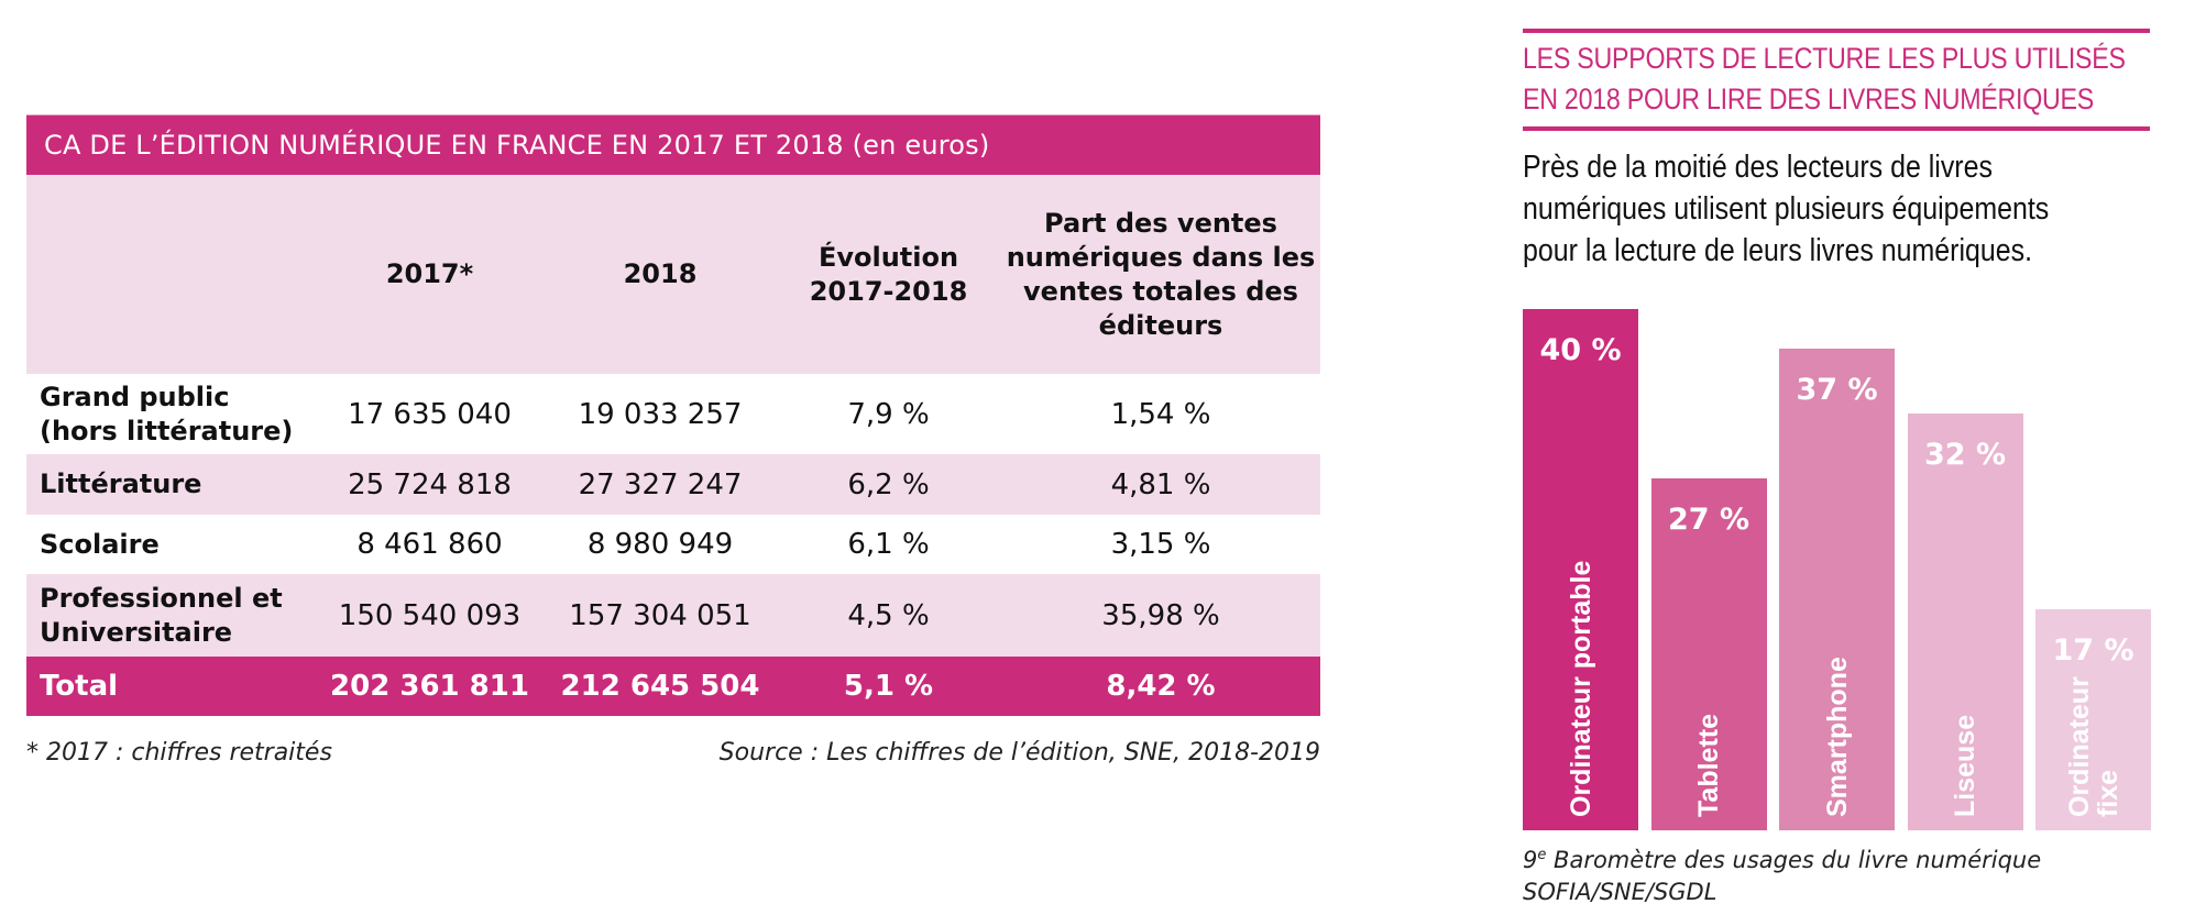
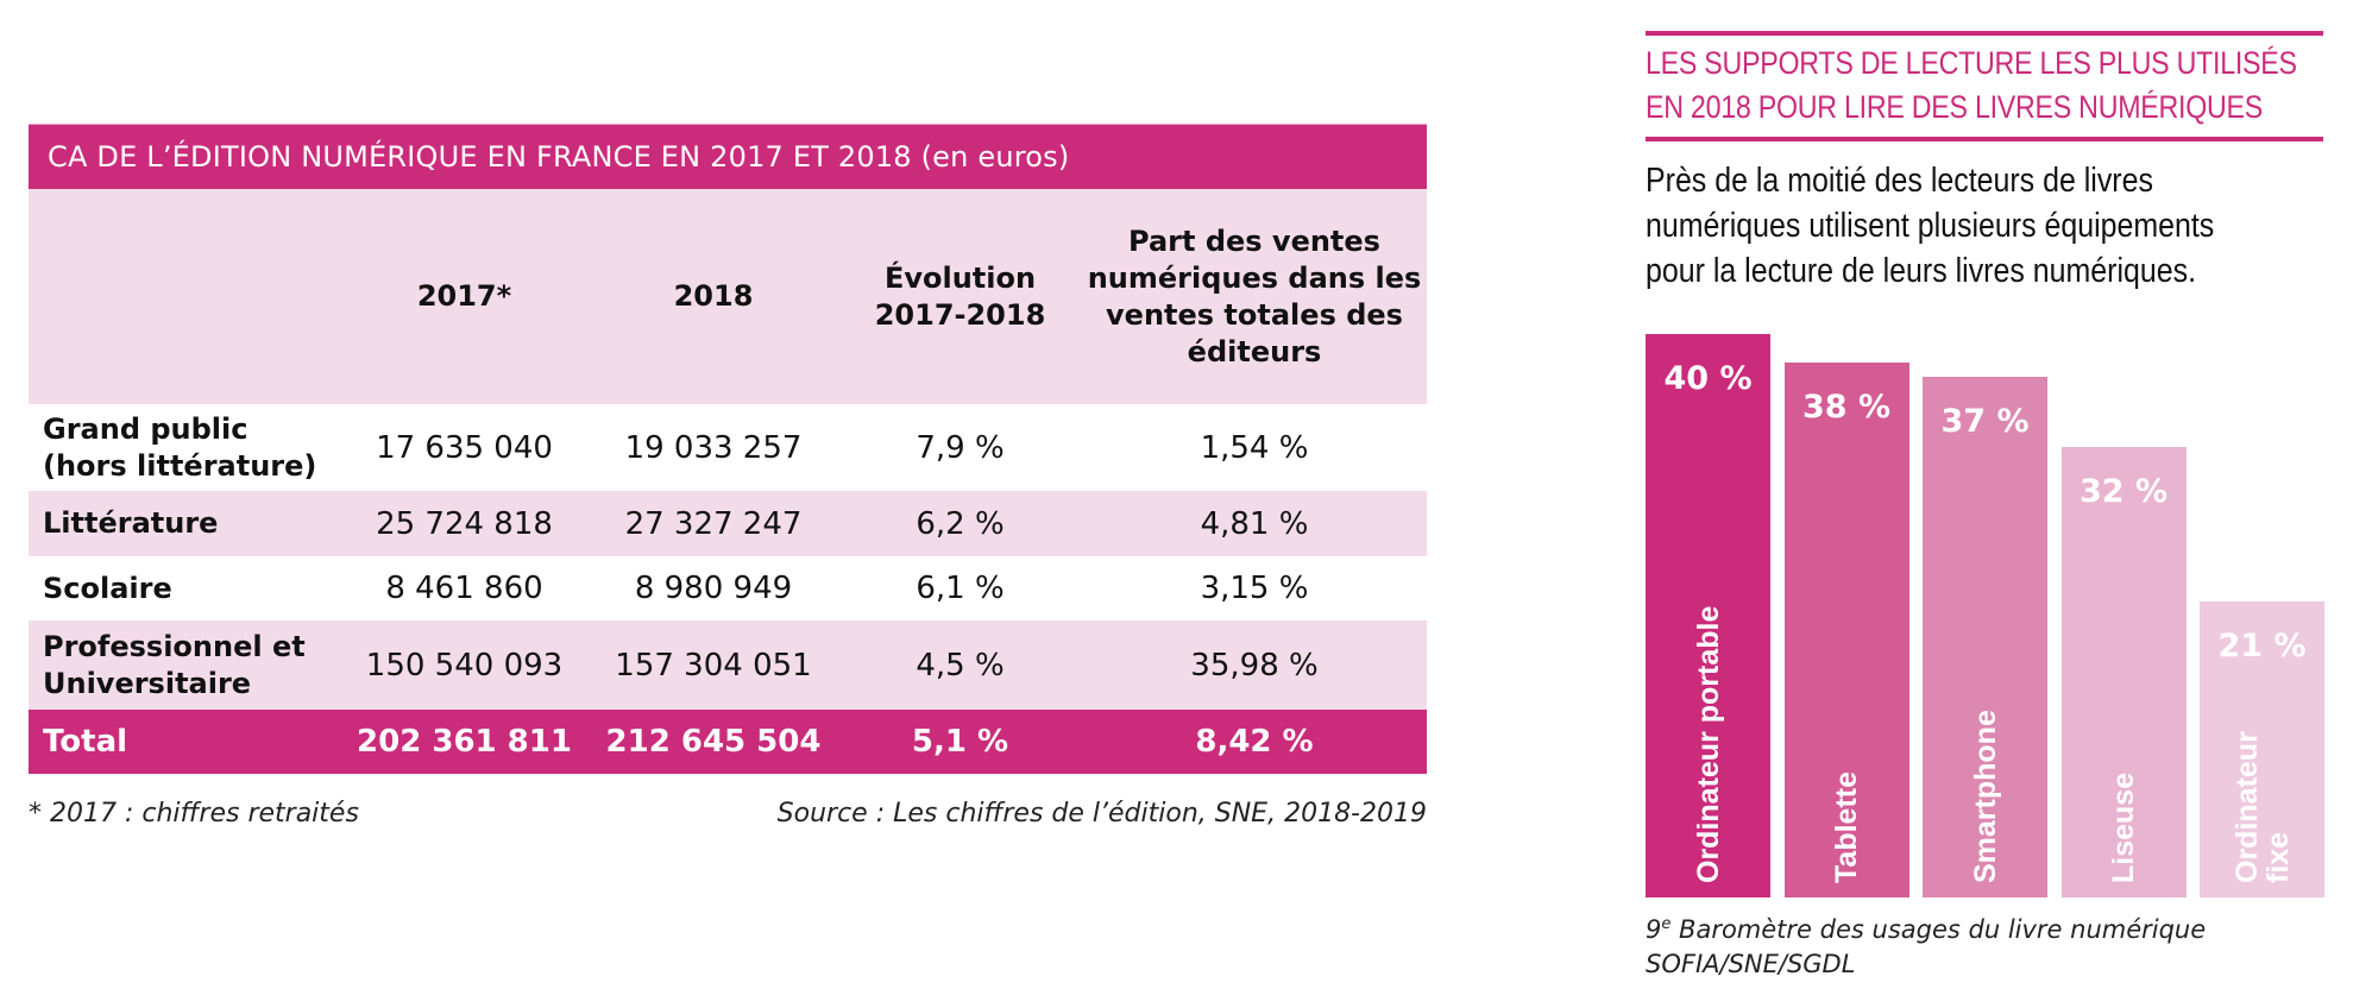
Tablette: 27 -> 38
Ordinateur fixe: 17 -> 21
